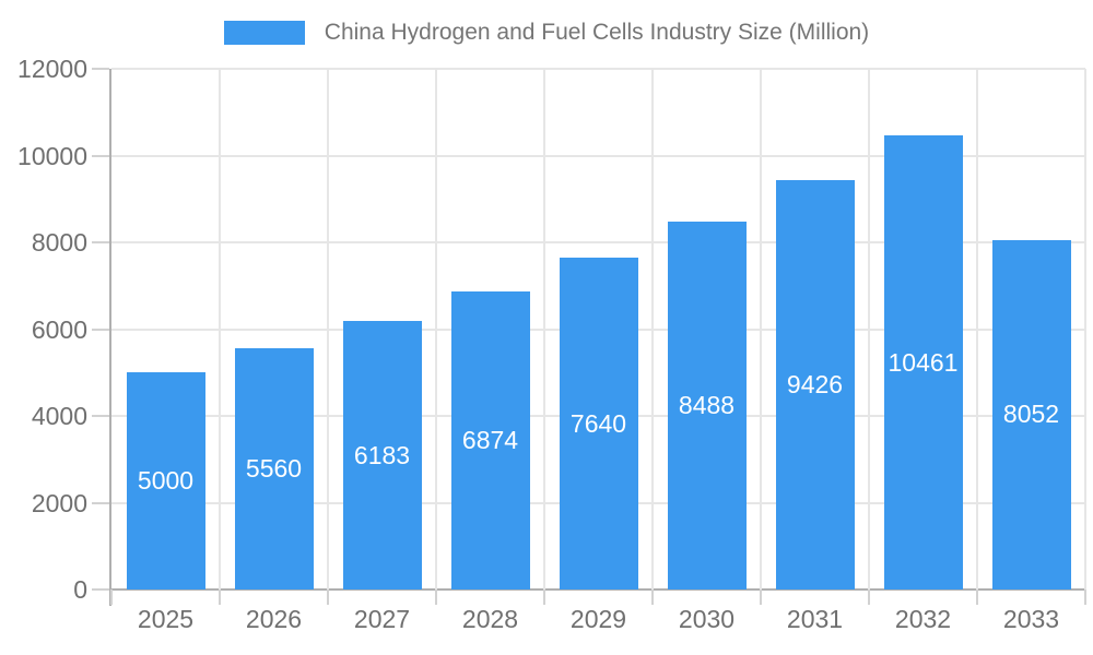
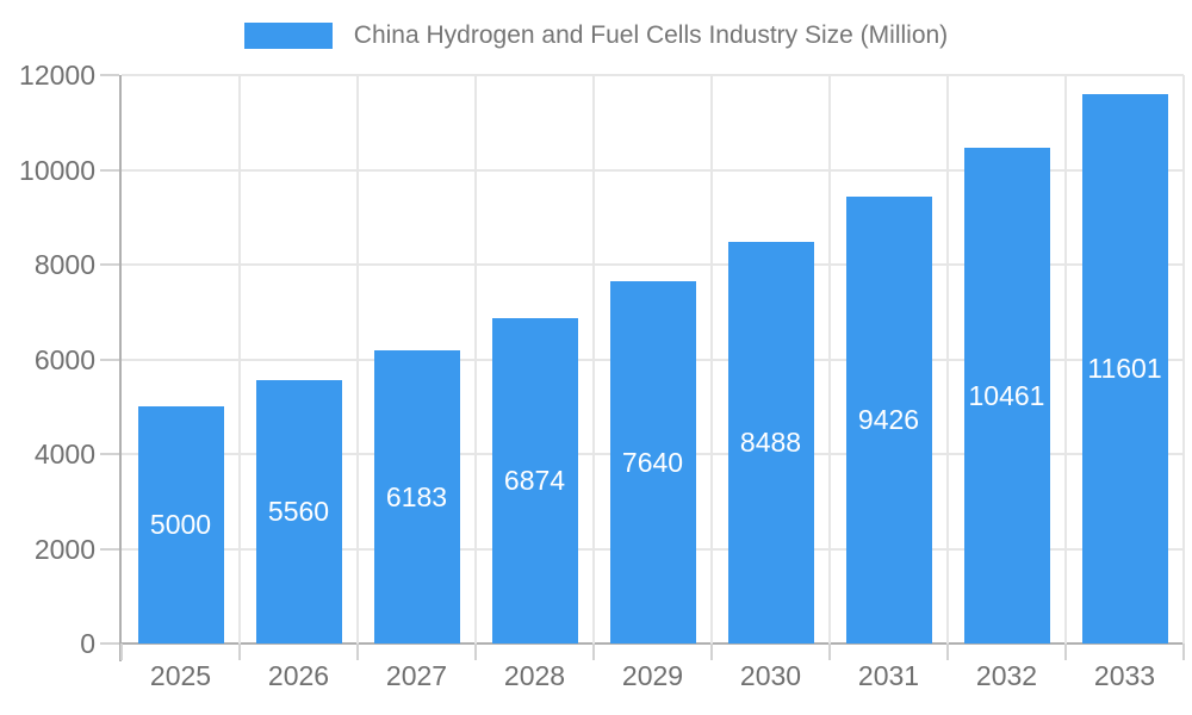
2033: 8052 -> 11601
